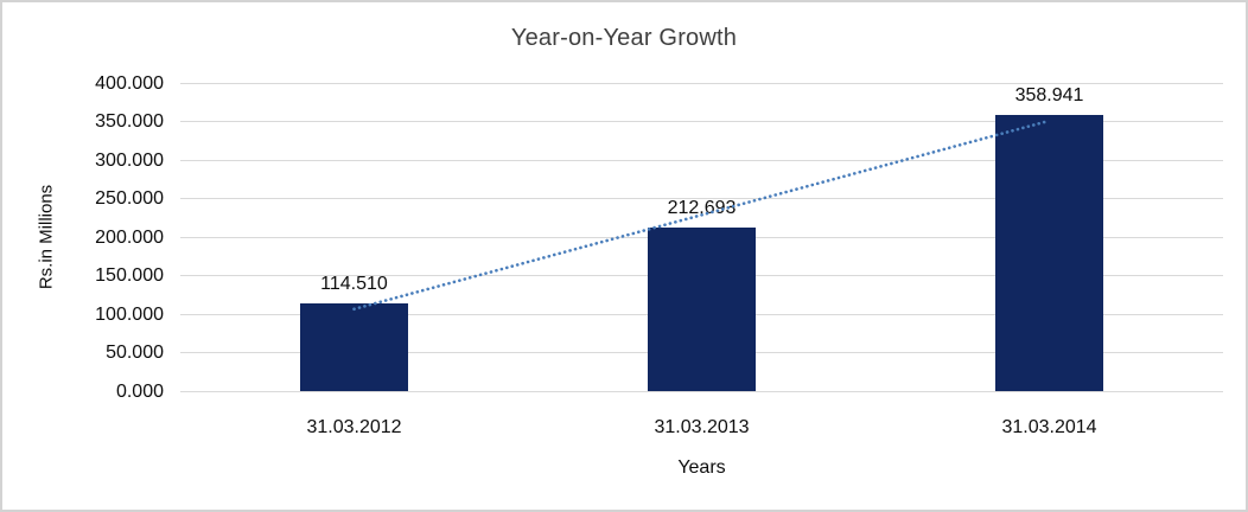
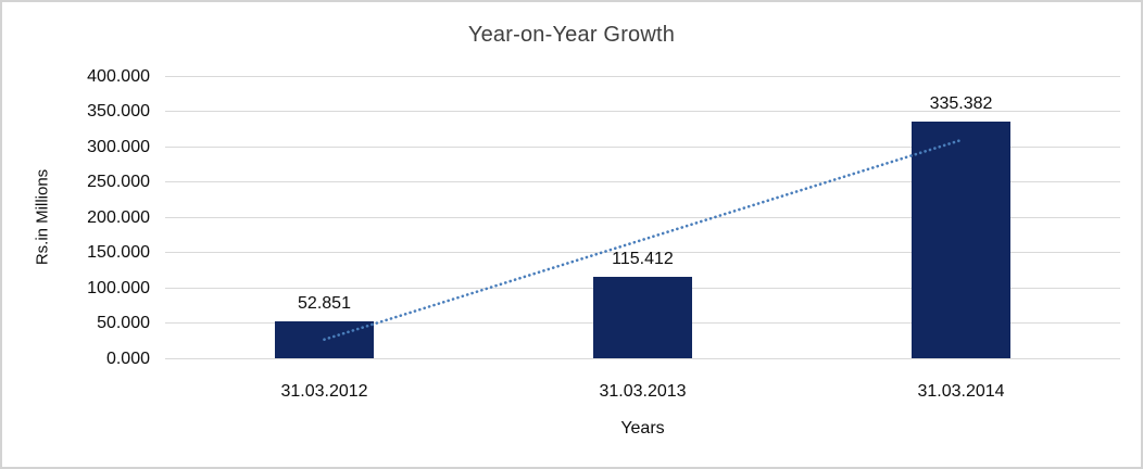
31.03.2012: 114.510 -> 52.851
31.03.2013: 212.693 -> 115.412
31.03.2014: 358.941 -> 335.382
